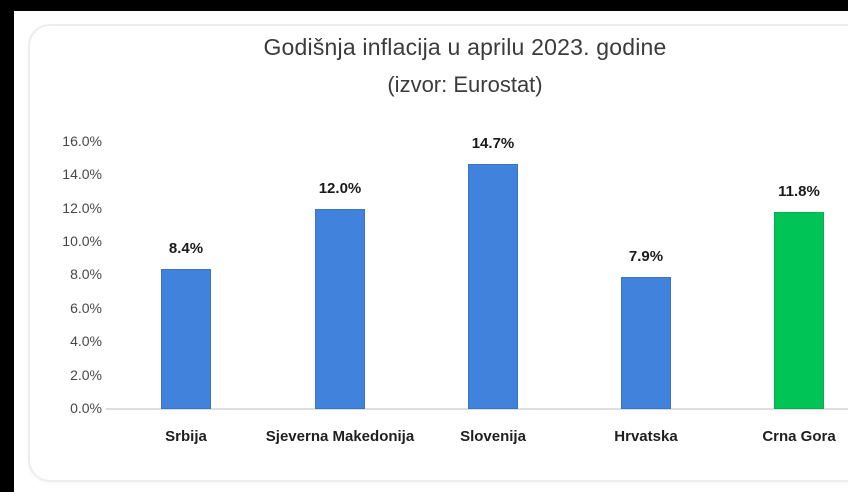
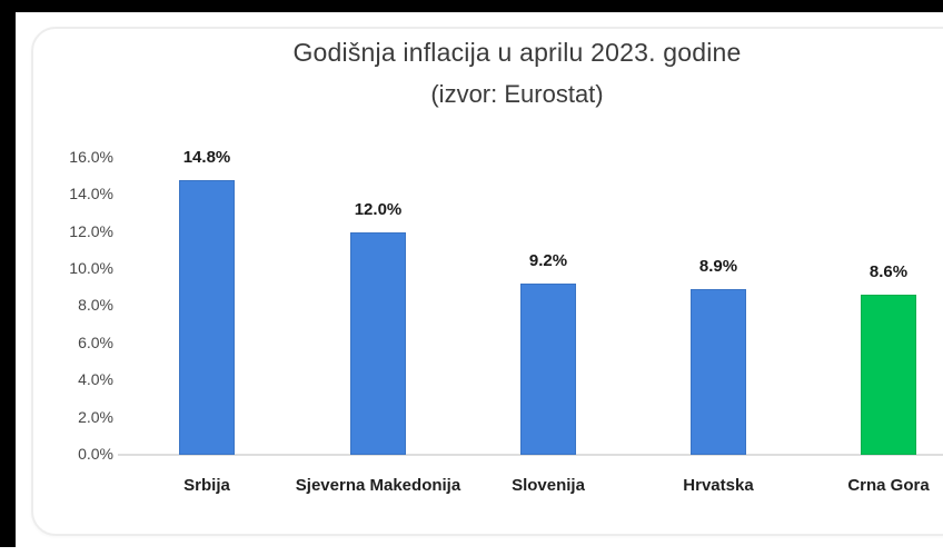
Srbija: 8.4% -> 14.8%
Slovenija: 14.7% -> 9.2%
Hrvatska: 7.9% -> 8.9%
Crna Gora: 11.8% -> 8.6%
